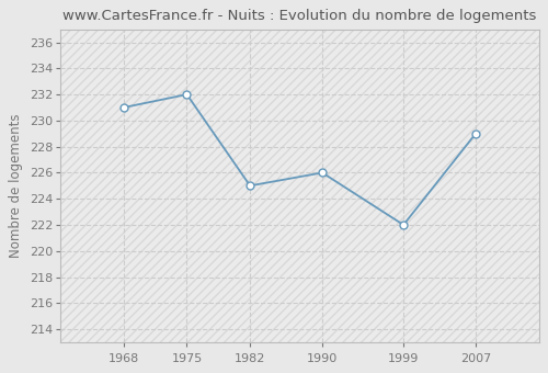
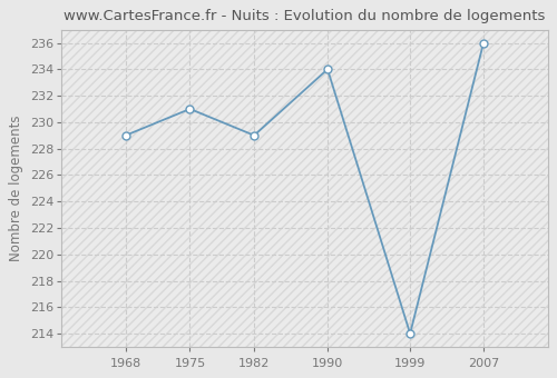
1968: 231 -> 229
1975: 232 -> 231
1982: 225 -> 229
1990: 226 -> 234
1999: 222 -> 214
2007: 229 -> 236
